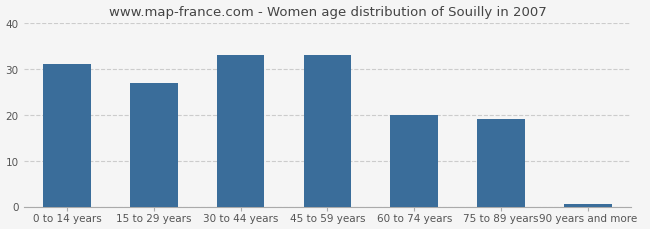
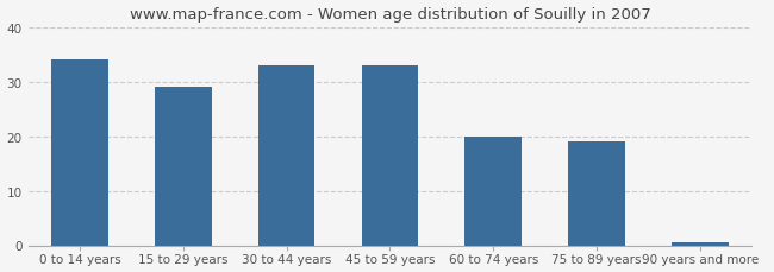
0 to 14 years: 31.0 -> 34.0
15 to 29 years: 27.0 -> 29.0
